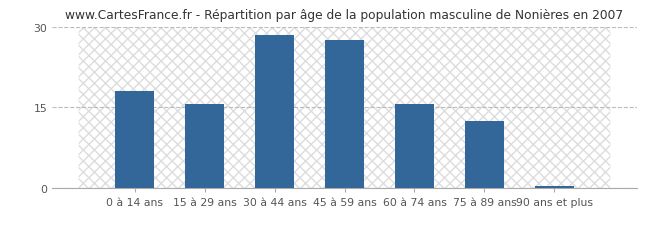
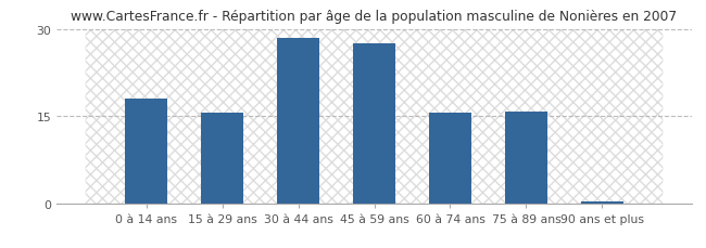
75 à 89 ans: 12.5 -> 15.8
